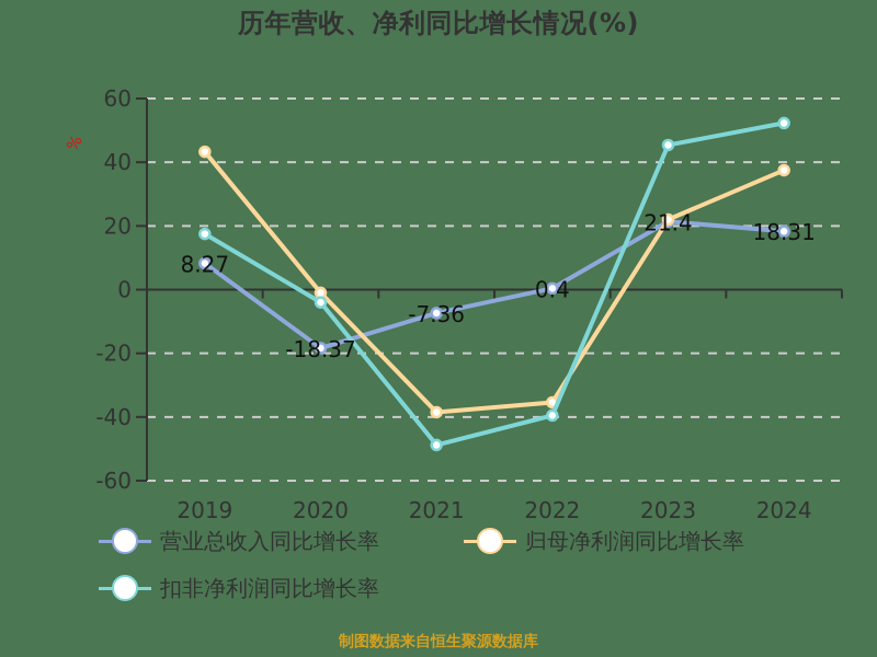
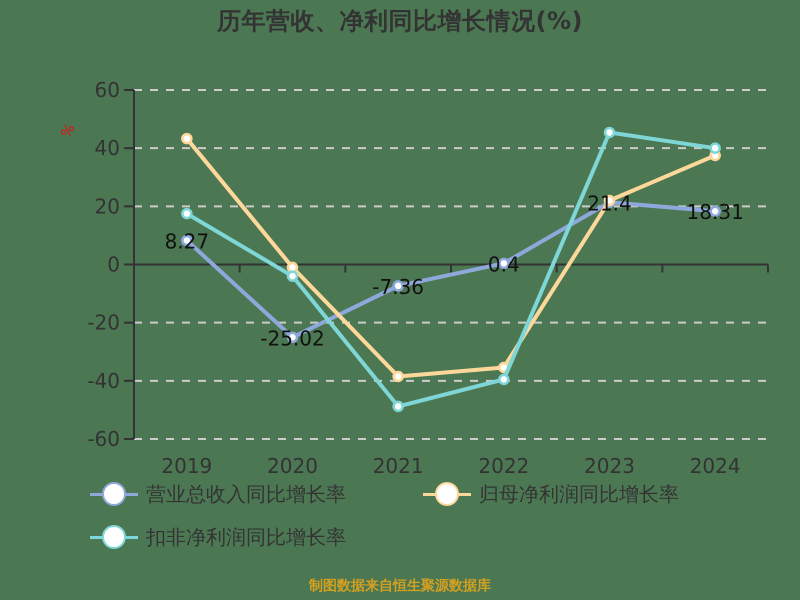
营业总收入同比增长率/2020: -18.37 -> -25.02
扣非净利润同比增长率/2024: 52 -> 40
